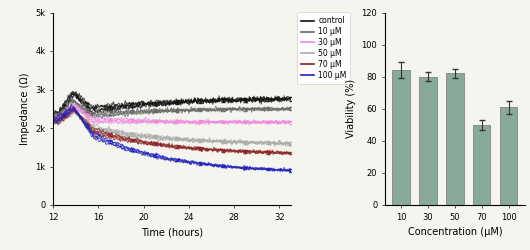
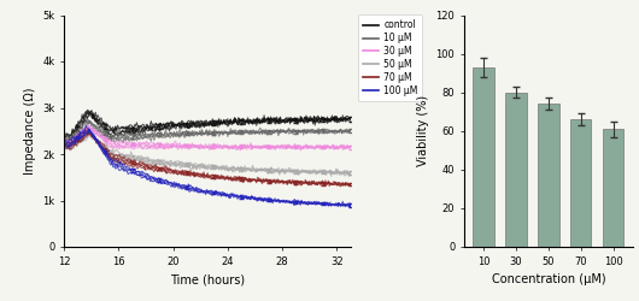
10: 84 -> 93
50: 82 -> 74
70: 50 -> 66
